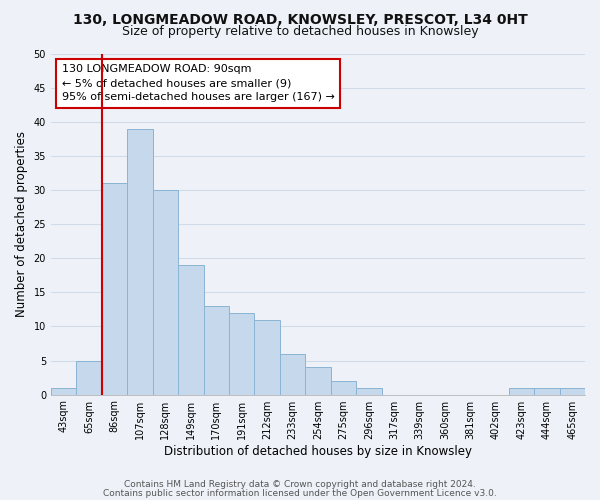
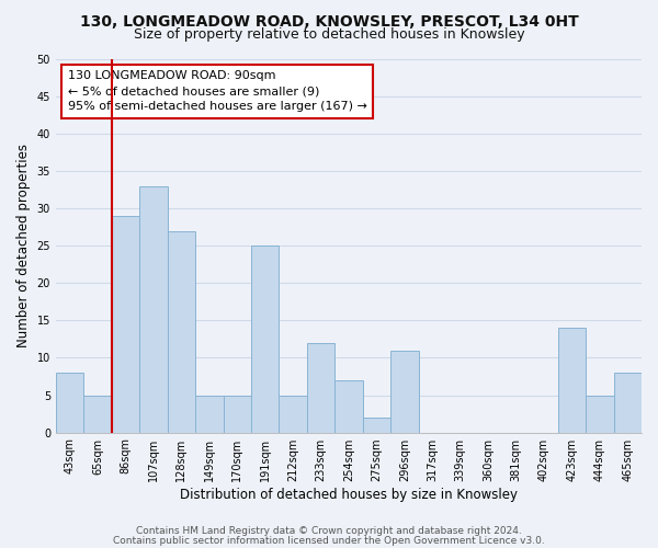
43sqm: 1 -> 8
86sqm: 31 -> 29
107sqm: 39 -> 33
128sqm: 30 -> 27
149sqm: 19 -> 5
170sqm: 13 -> 5
191sqm: 12 -> 25
212sqm: 11 -> 5
233sqm: 6 -> 12
254sqm: 4 -> 7
296sqm: 1 -> 11
423sqm: 1 -> 14
444sqm: 1 -> 5
465sqm: 1 -> 8
